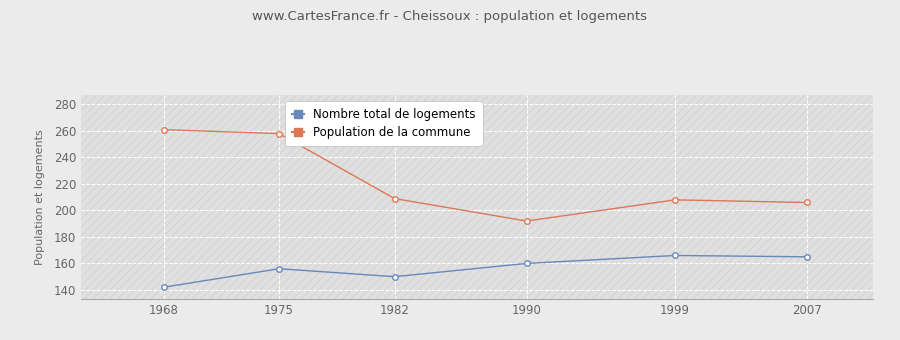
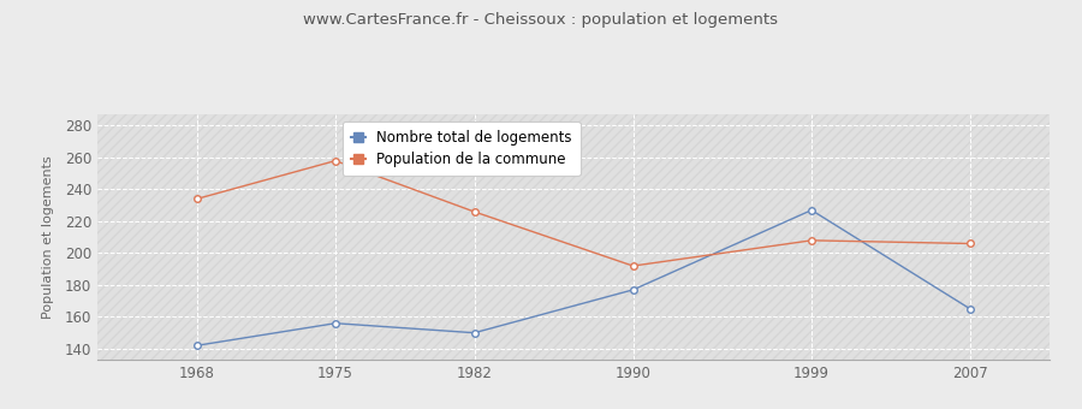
Population de la commune/1968: 261 -> 234
Population de la commune/1982: 209 -> 226
Nombre total de logements/1990: 160 -> 177
Nombre total de logements/1999: 166 -> 227
